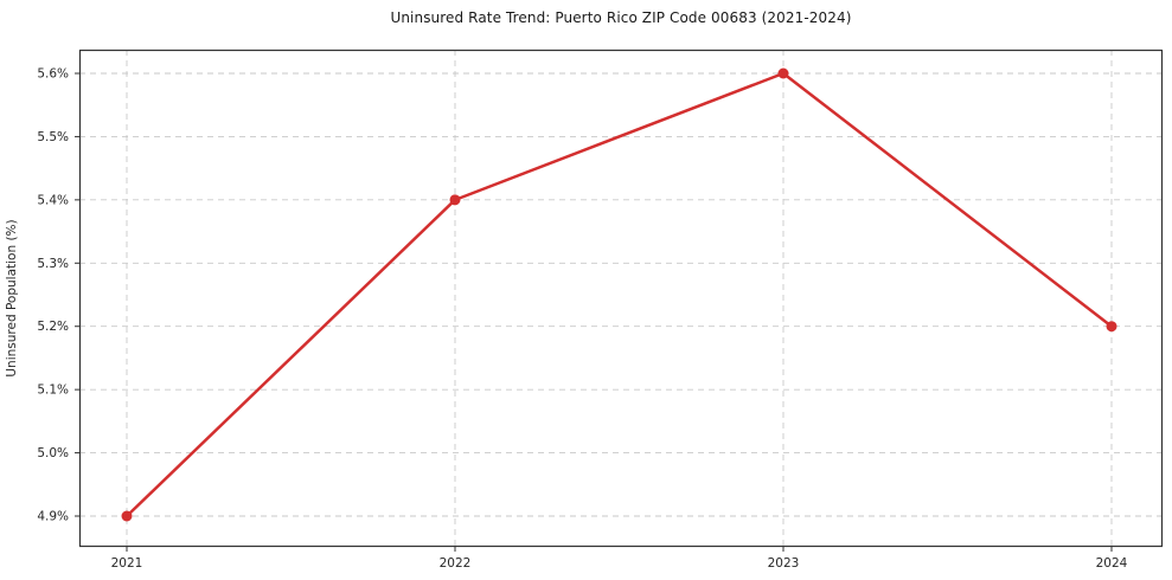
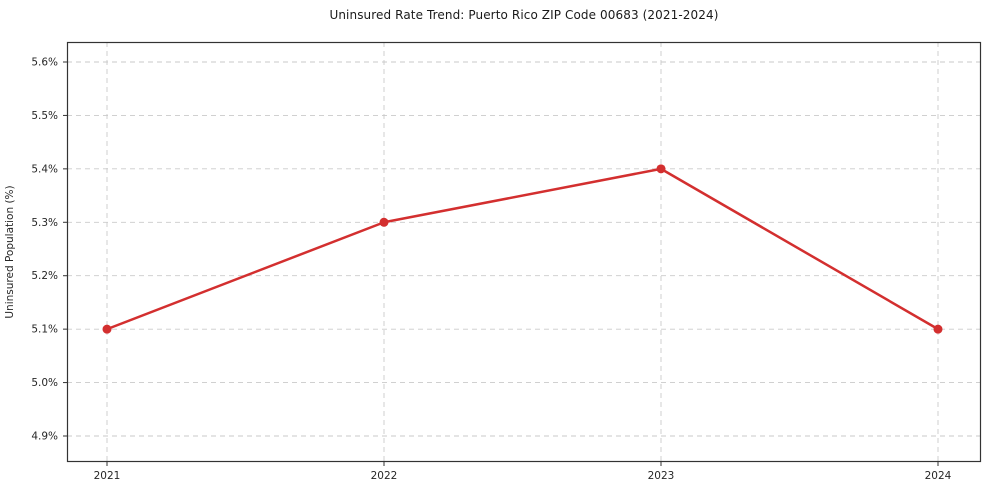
2021: 4.9% -> 5.1%
2022: 5.4% -> 5.3%
2023: 5.6% -> 5.4%
2024: 5.2% -> 5.1%
